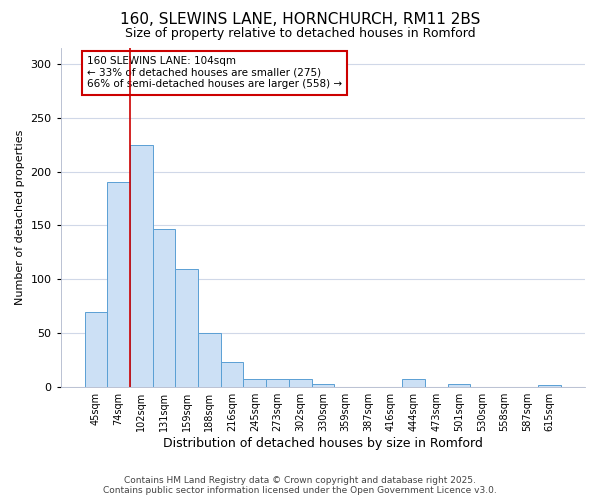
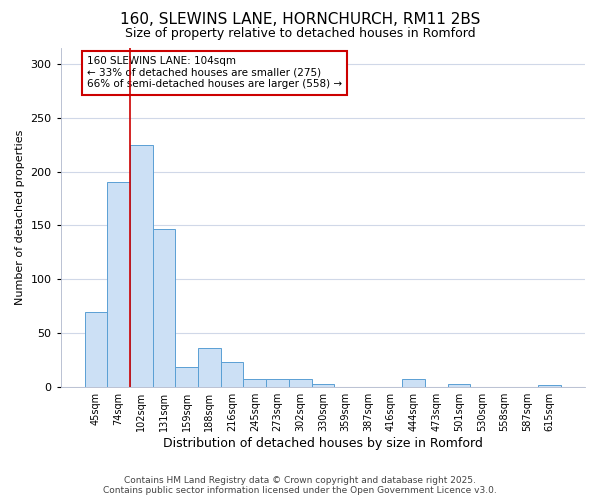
159sqm: 110 -> 19
188sqm: 50 -> 36
